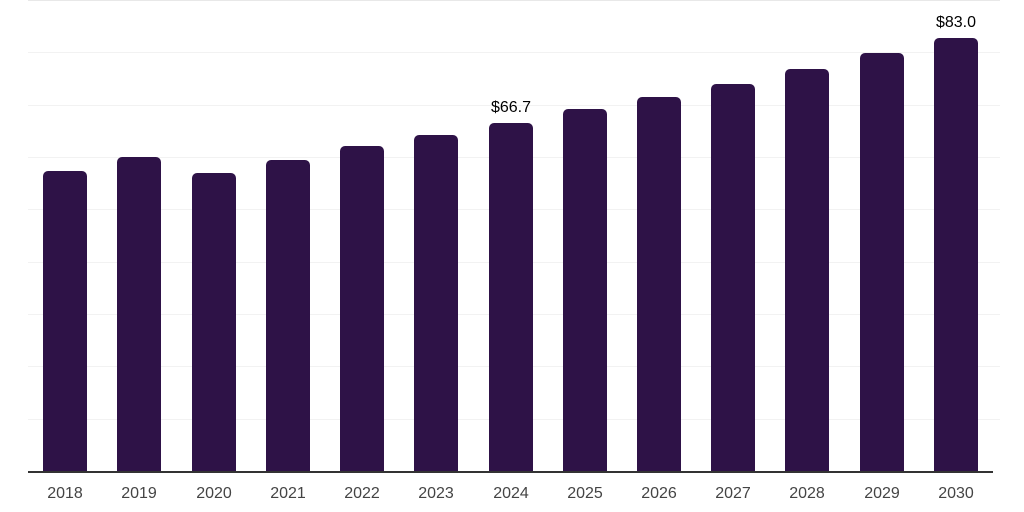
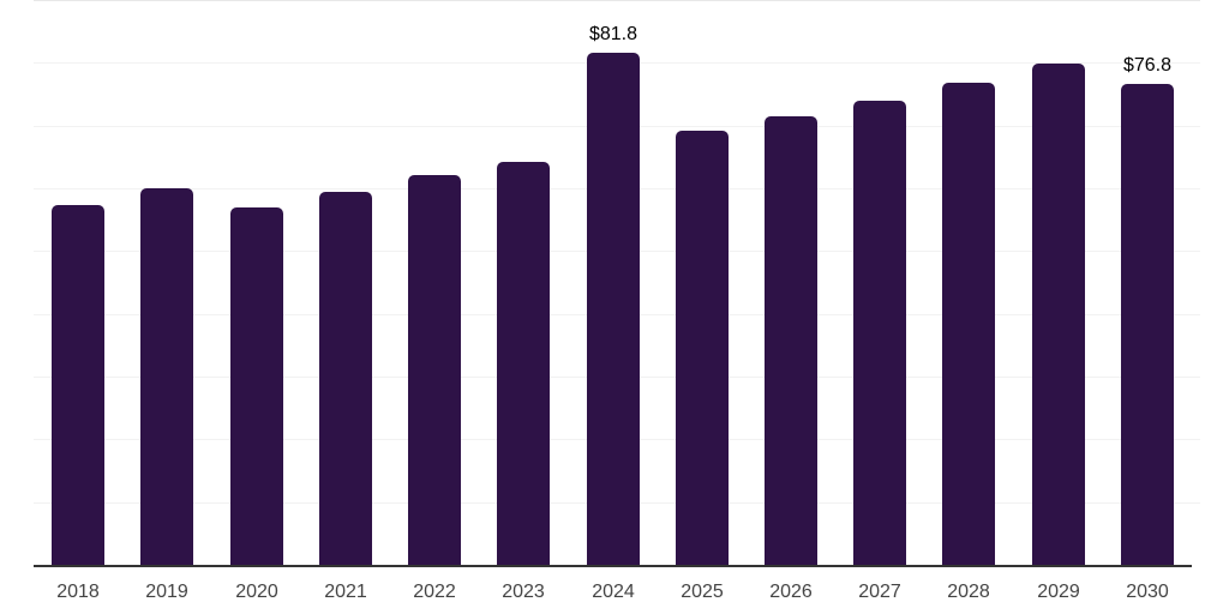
2024: $66.7 -> $81.8
2030: $83.0 -> $76.8
